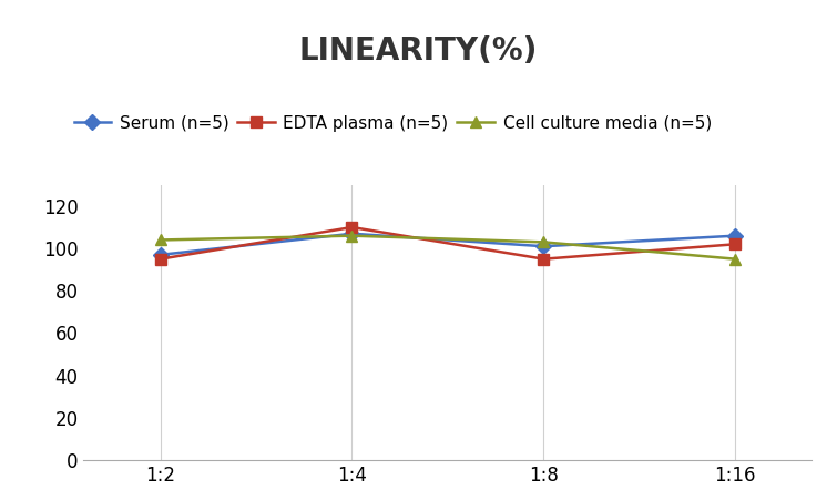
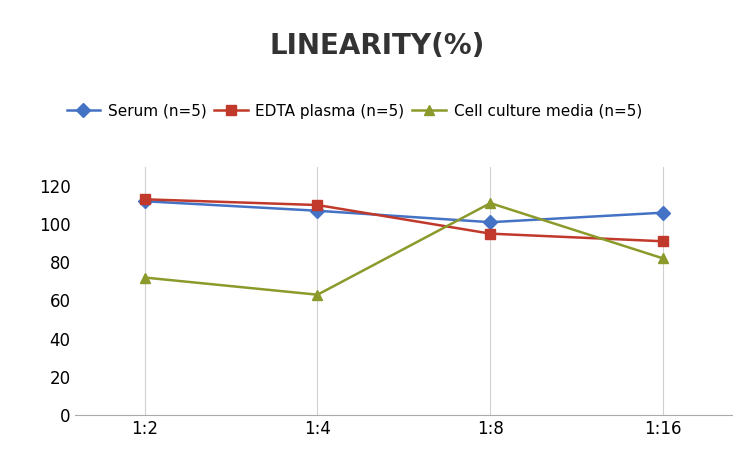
Serum (n=5)/1:2: 97 -> 112
EDTA plasma (n=5)/1:2: 95 -> 113
Cell culture media (n=5)/1:2: 104 -> 72
Cell culture media (n=5)/1:4: 106 -> 63
Cell culture media (n=5)/1:8: 103 -> 111
EDTA plasma (n=5)/1:16: 102 -> 91
Cell culture media (n=5)/1:16: 95 -> 82
